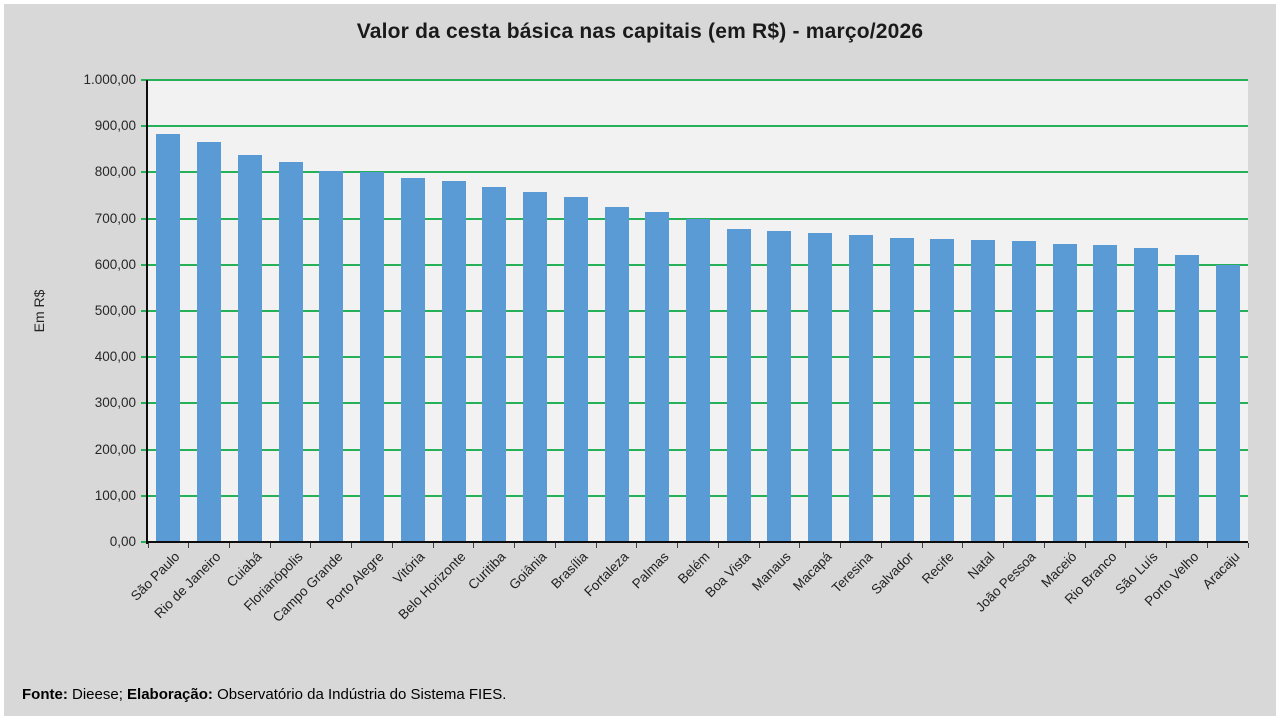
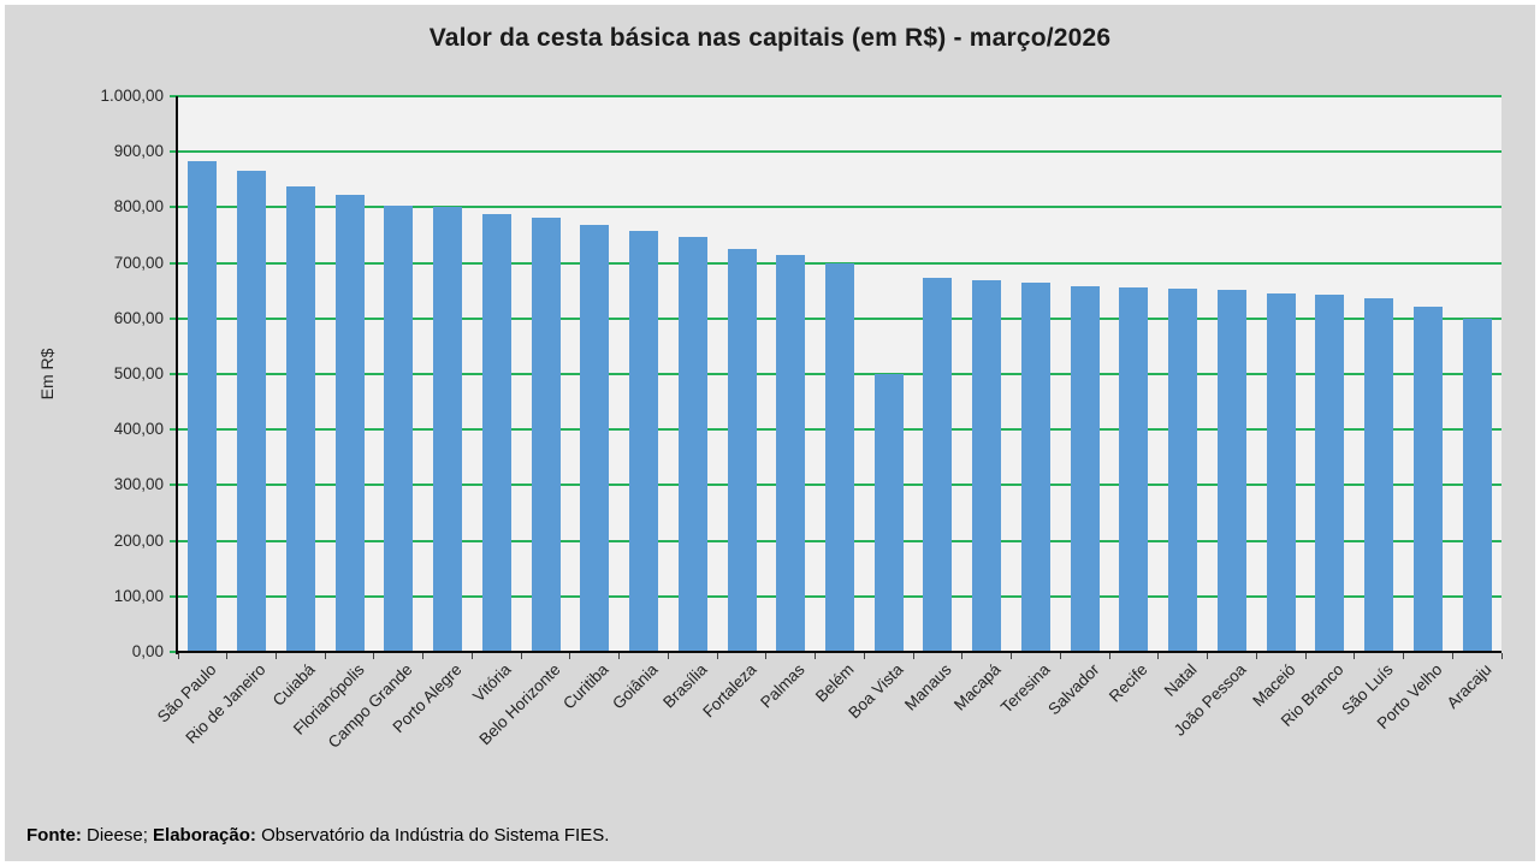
Boa Vista: 680 -> 500
